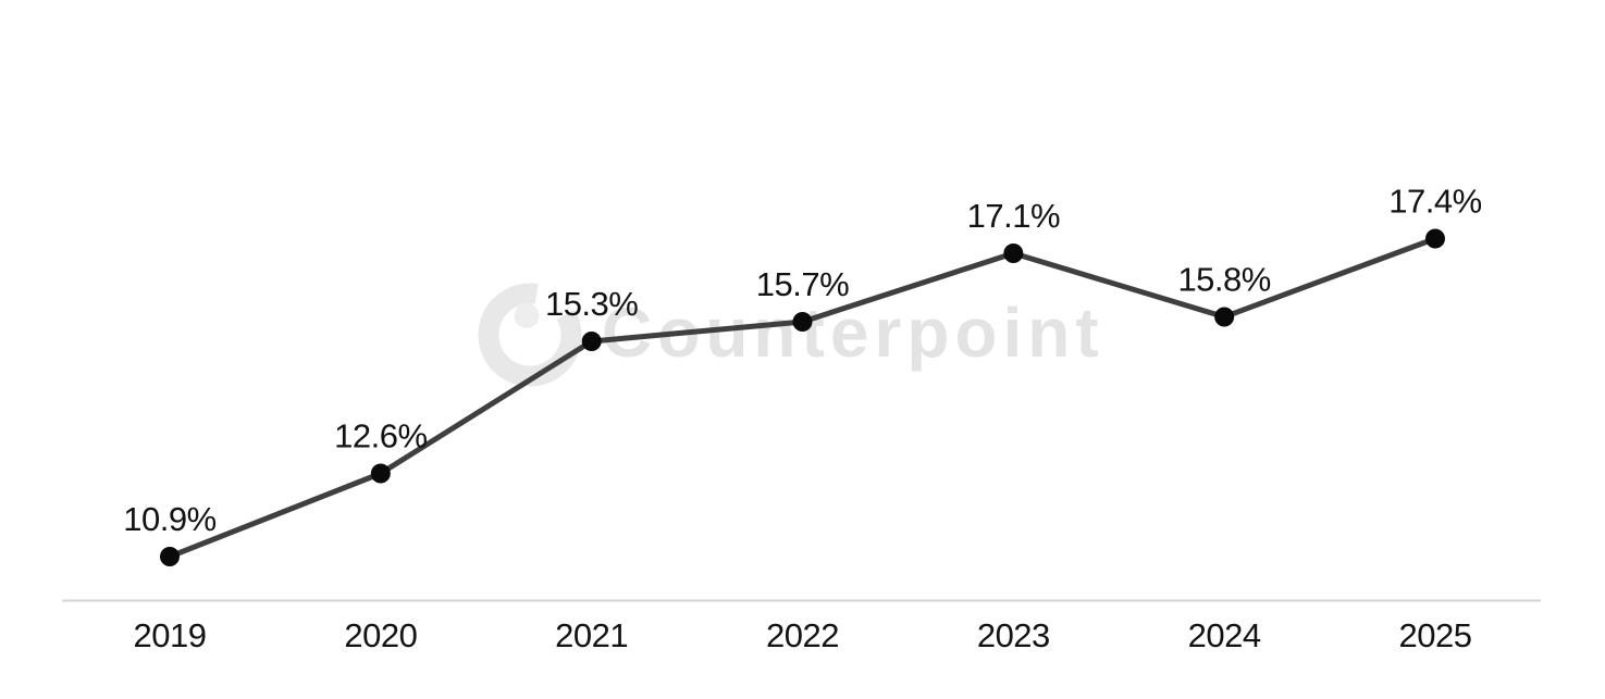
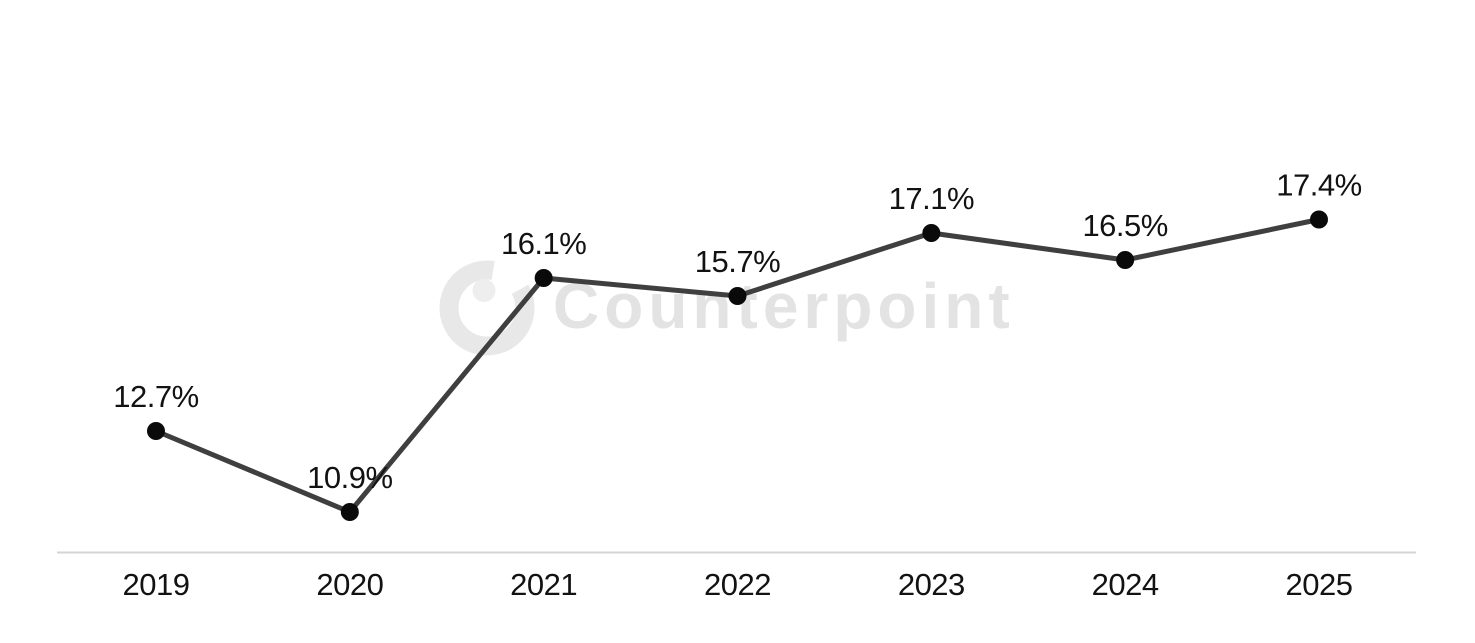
2019: 10.9% -> 12.7%
2020: 12.6% -> 10.9%
2021: 15.3% -> 16.1%
2024: 15.8% -> 16.5%
